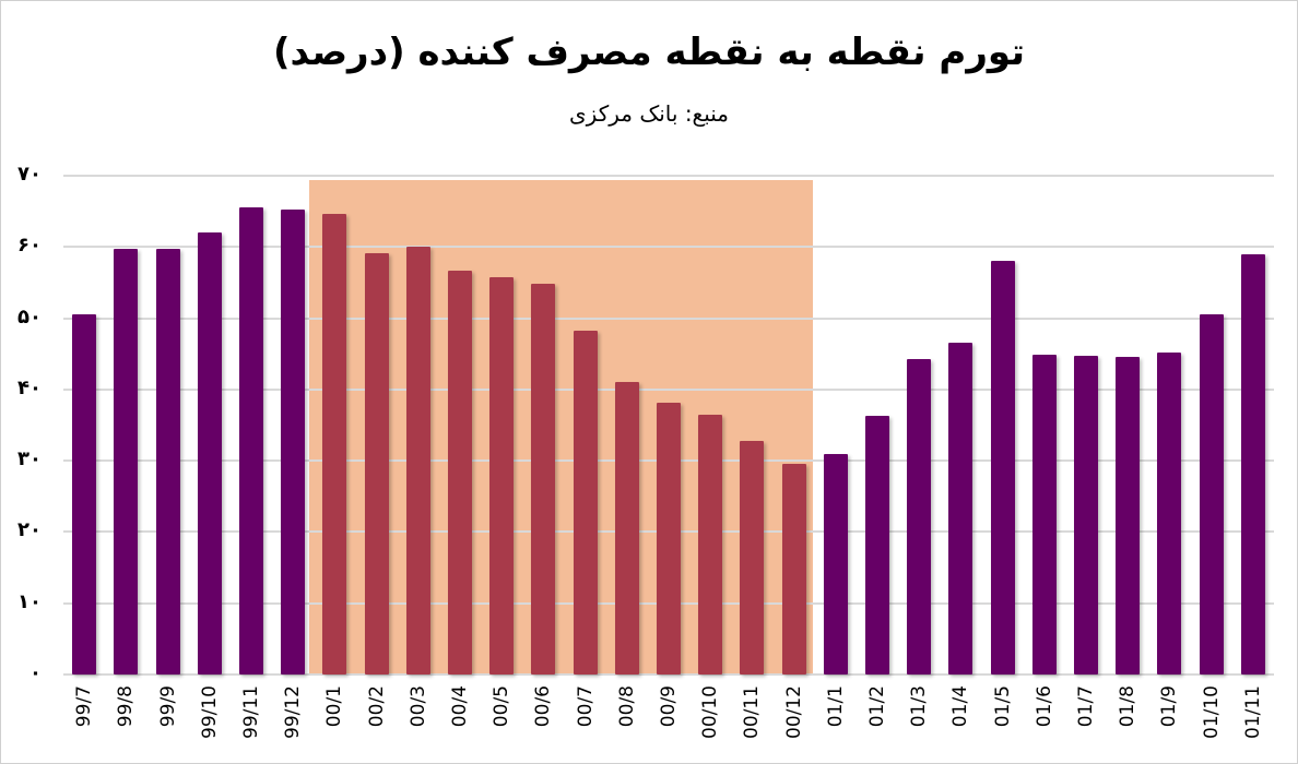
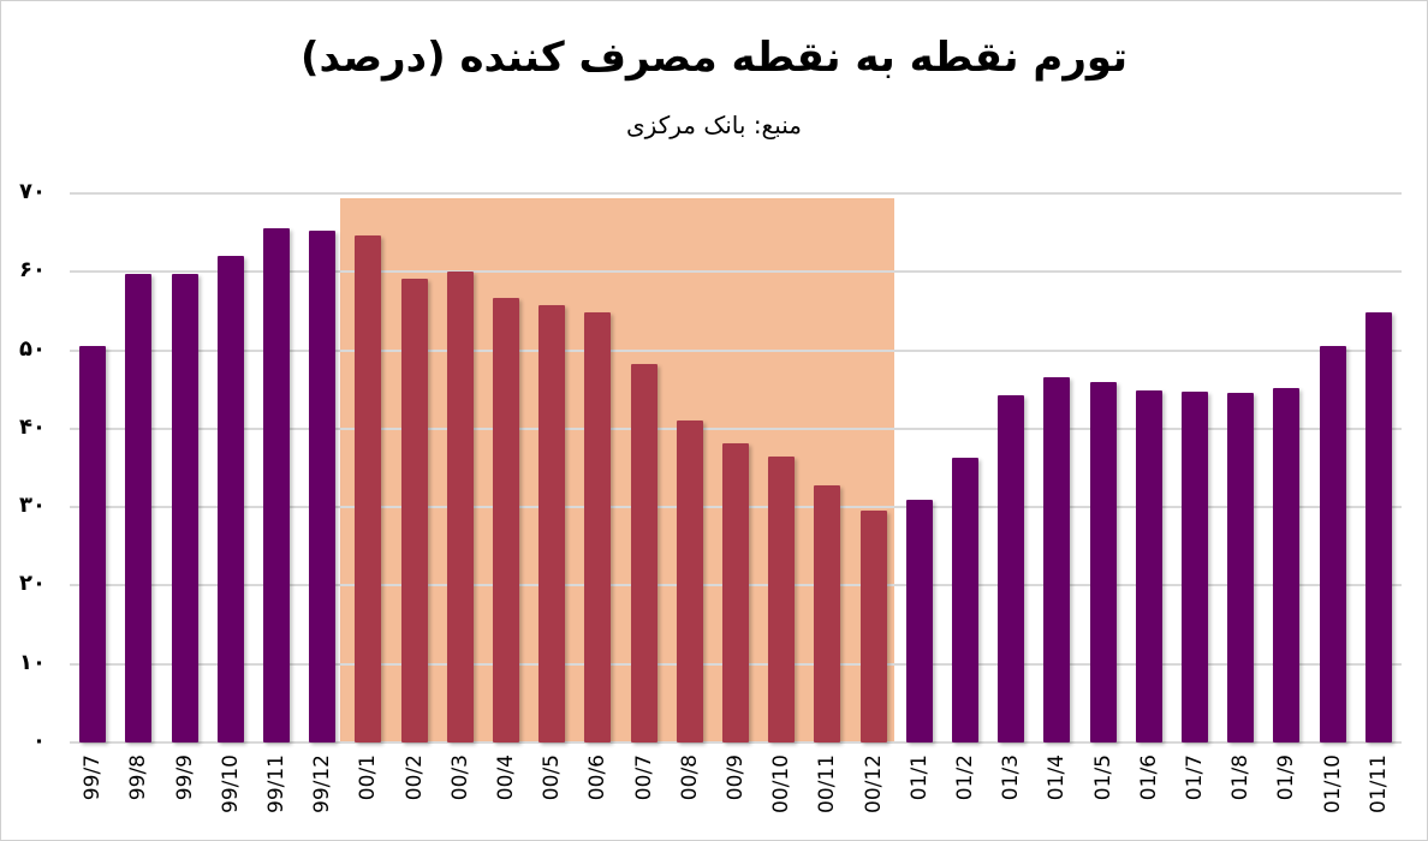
01/5: 58 -> 46
01/11: 59 -> 55
